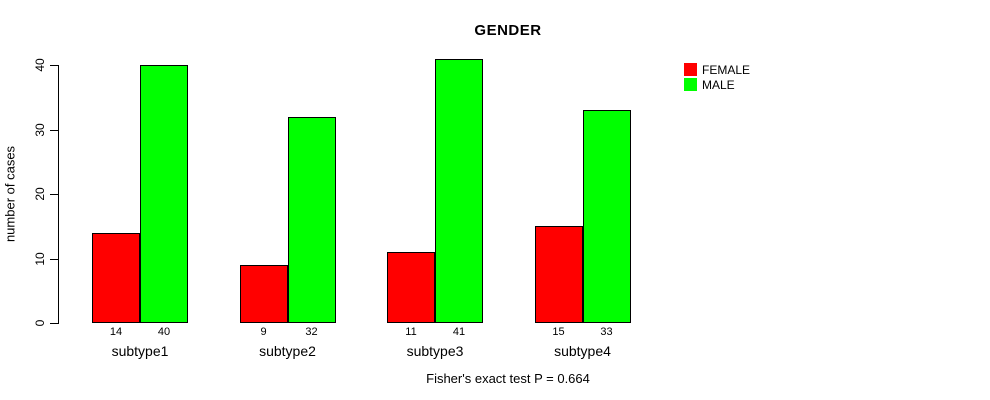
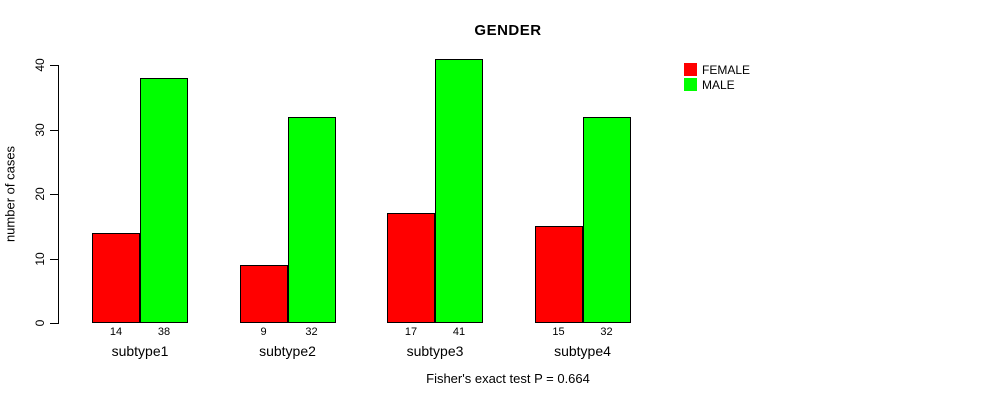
MALE/subtype1: 40 -> 38
FEMALE/subtype3: 11 -> 17
MALE/subtype4: 33 -> 32
